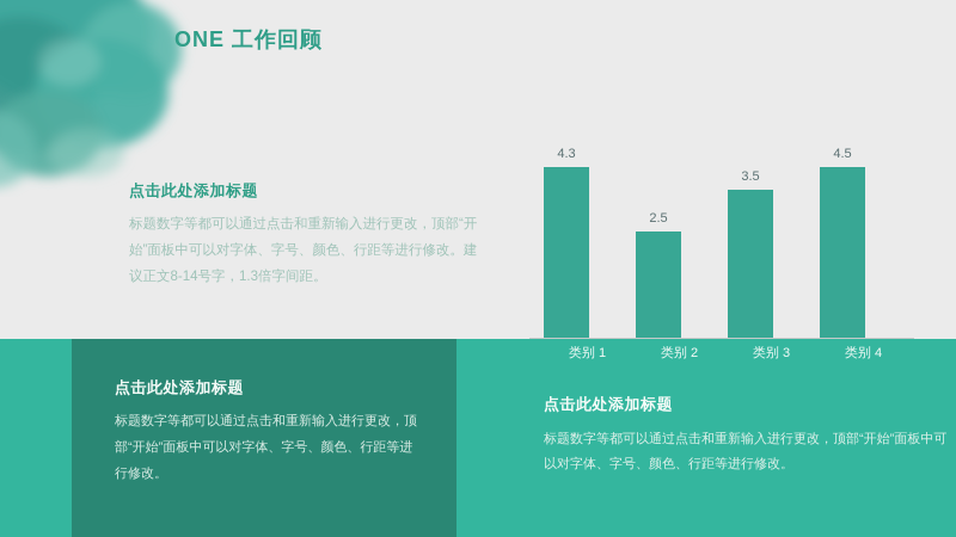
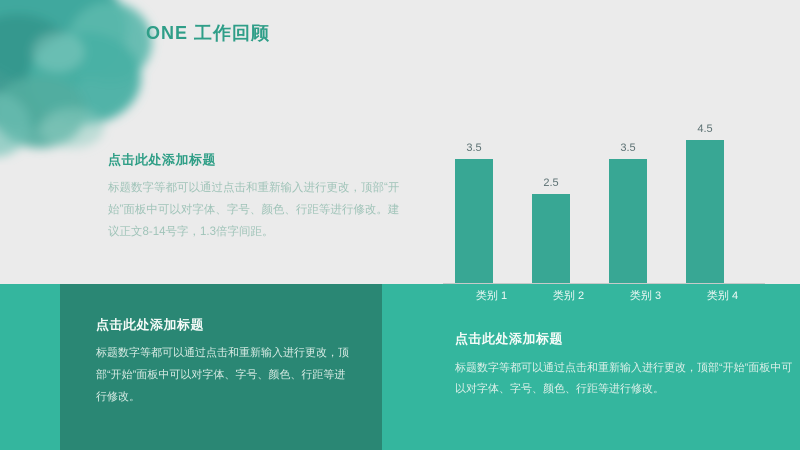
类别 1: 4.3 -> 3.5
